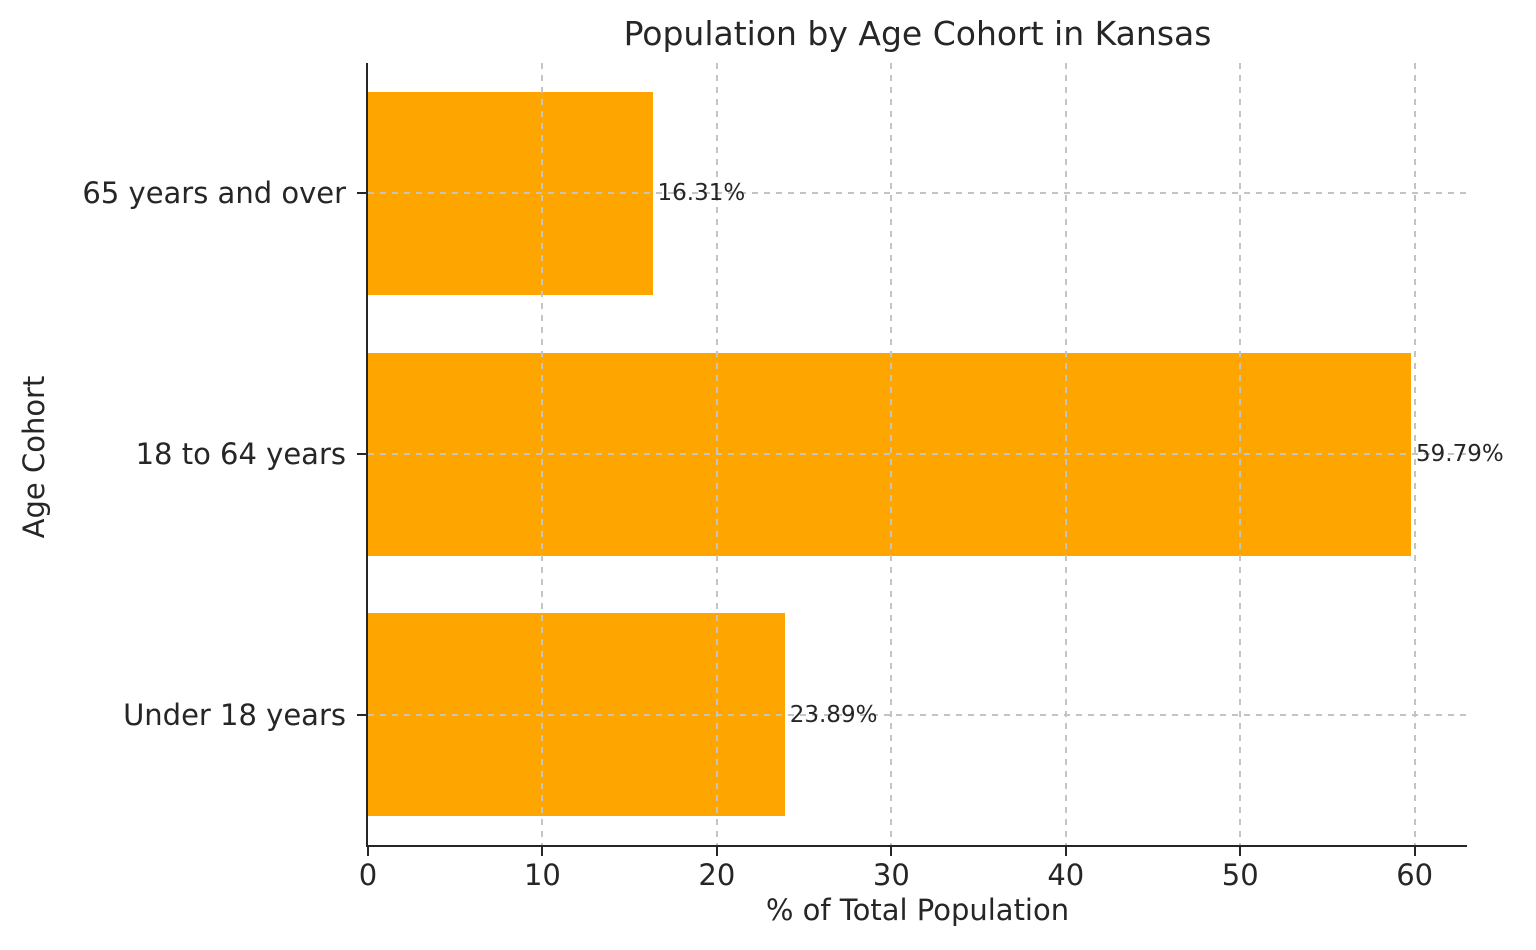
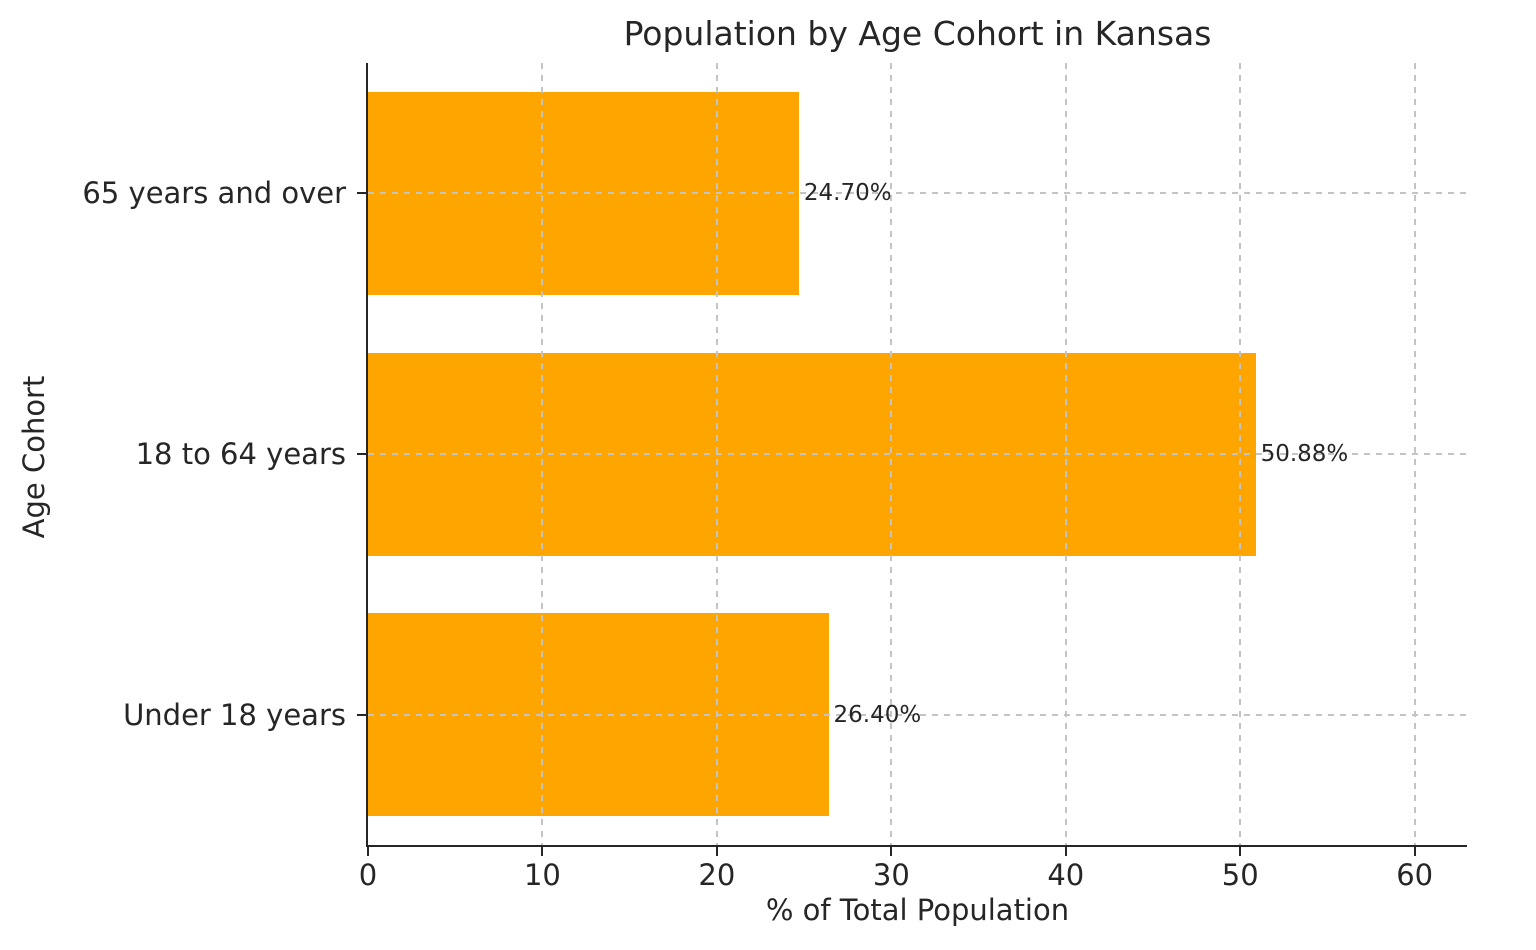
65 years and over: 16.31% -> 24.70%
18 to 64 years: 59.79% -> 50.88%
Under 18 years: 23.89% -> 26.40%
